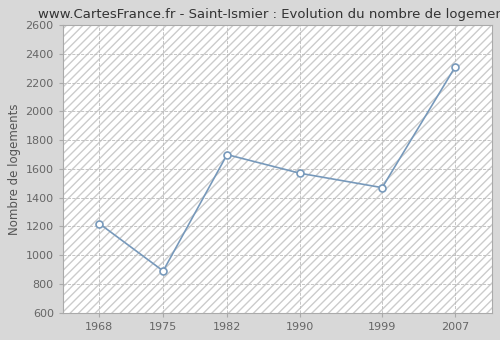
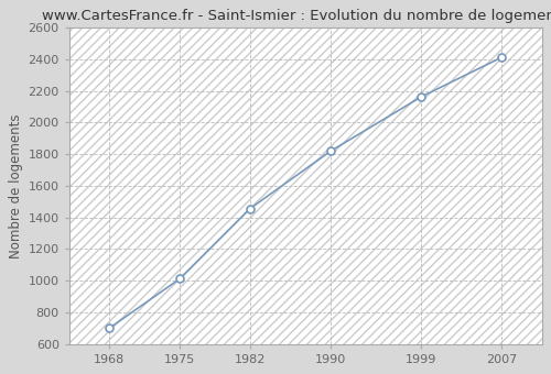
1968: 1220 -> 700
1975: 890 -> 1010
1982: 1700 -> 1460
1990: 1570 -> 1820
1999: 1470 -> 2160
2007: 2310 -> 2410
